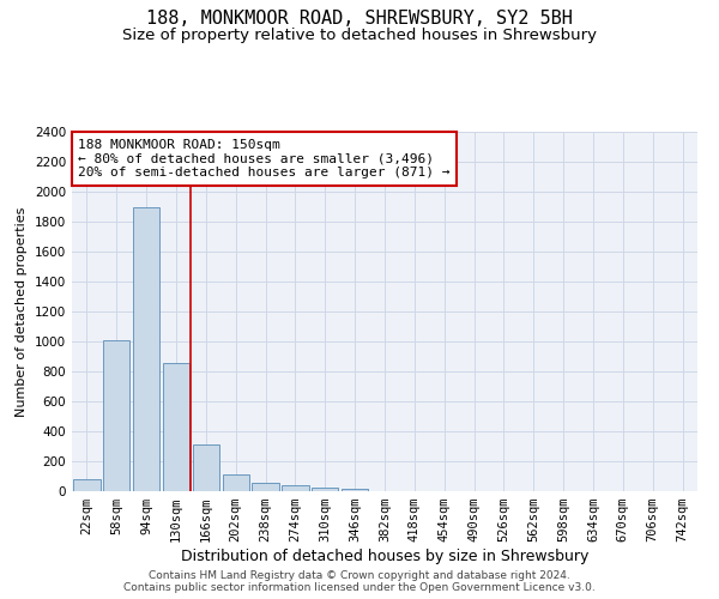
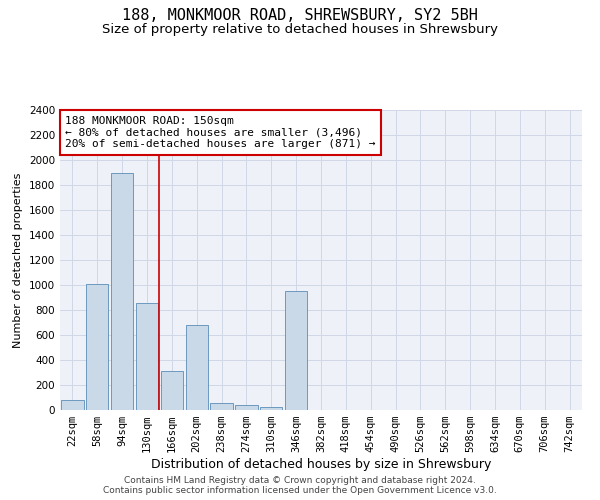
202sqm: 120 -> 680
346sqm: 20 -> 950
